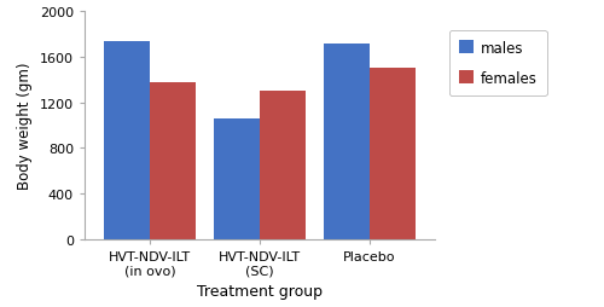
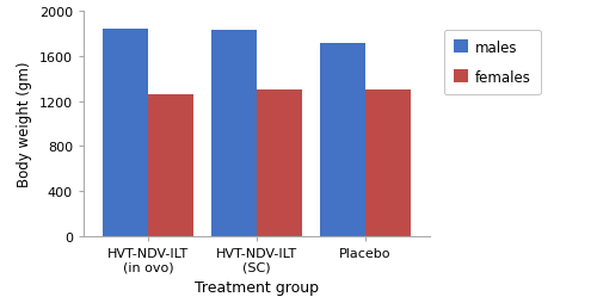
males/HVT-NDV-ILT (in ovo): 1740 -> 1840
females/HVT-NDV-ILT (in ovo): 1380 -> 1260
males/HVT-NDV-ILT (SC): 1060 -> 1830
females/Placebo: 1500 -> 1300
